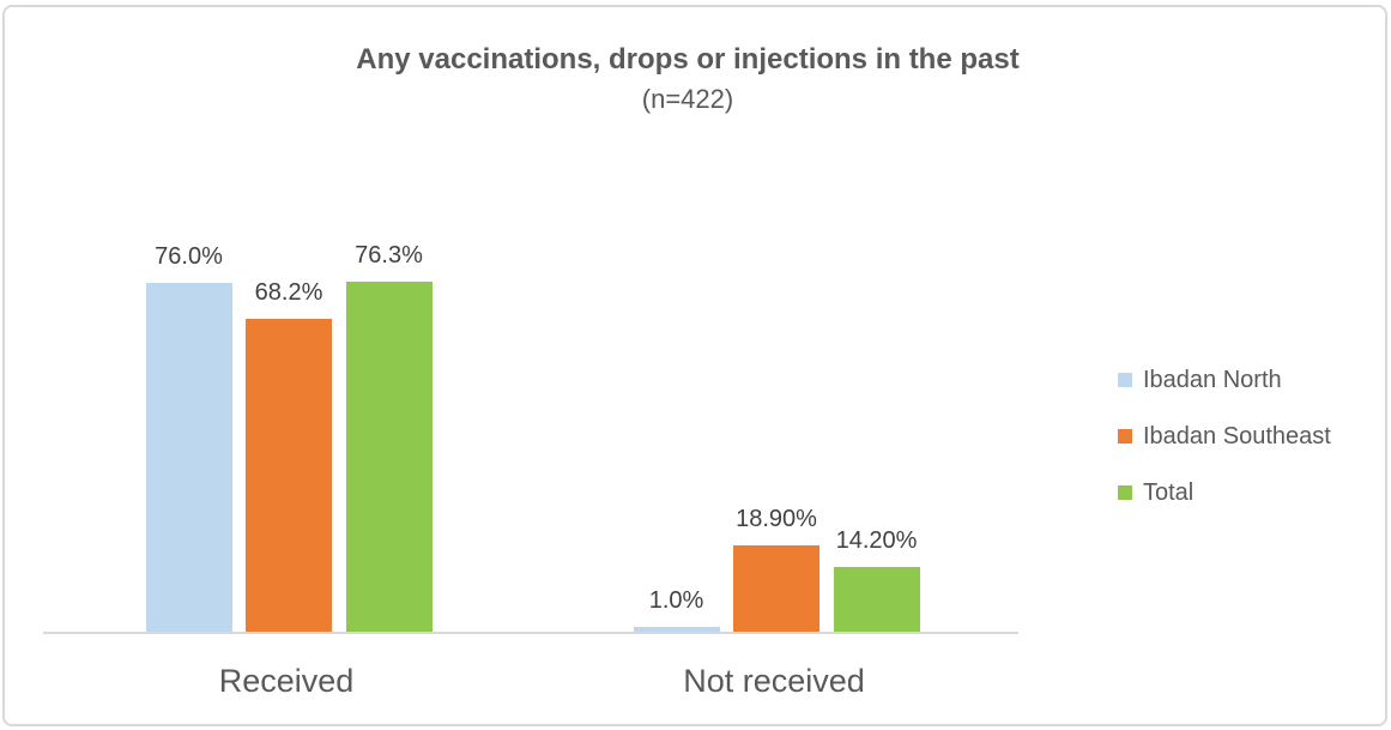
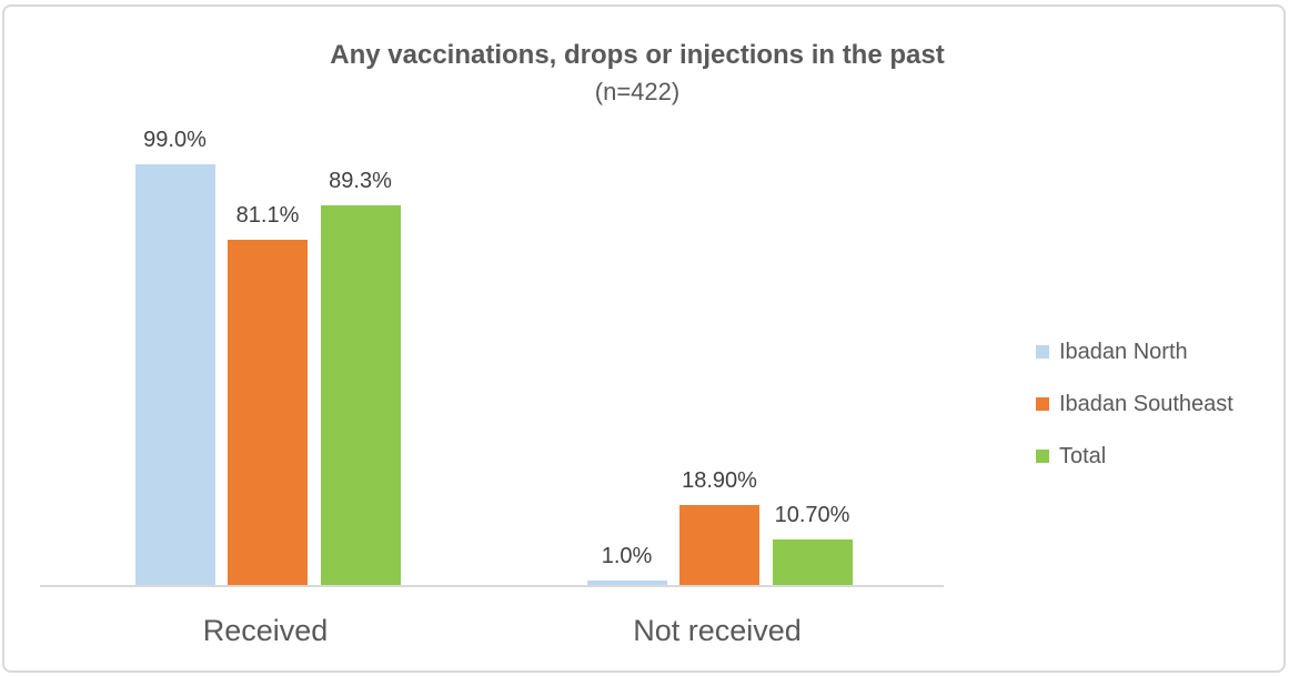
Ibadan North/Received: 76.0% -> 99.0%
Ibadan Southeast/Received: 68.2% -> 81.1%
Total/Received: 76.3% -> 89.3%
Total/Not received: 14.20% -> 10.70%
